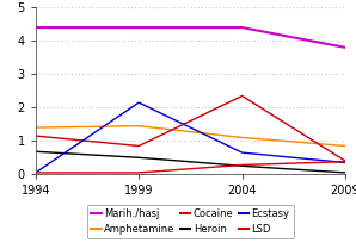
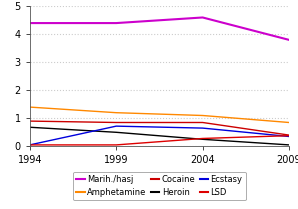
Cocaine/1994: 1.15 -> 0.90
Amphetamine/1999: 1.45 -> 1.20
Ecstasy/1999: 2.15 -> 0.72
Marih./hasj/2004: 4.4 -> 4.6
Cocaine/2004: 2.35 -> 0.85
